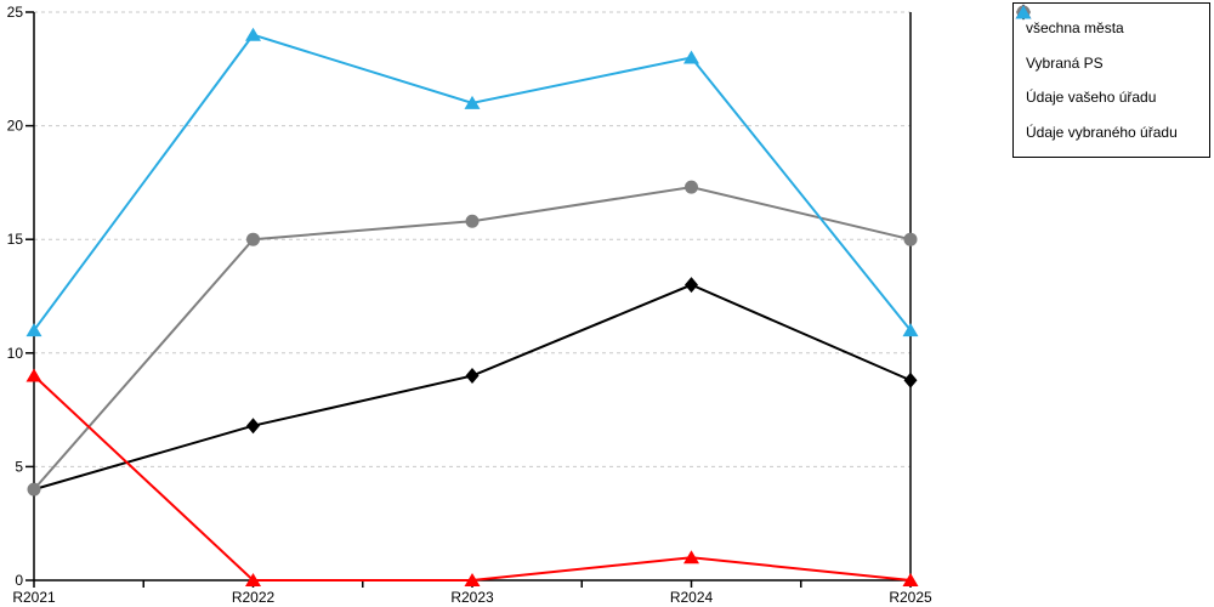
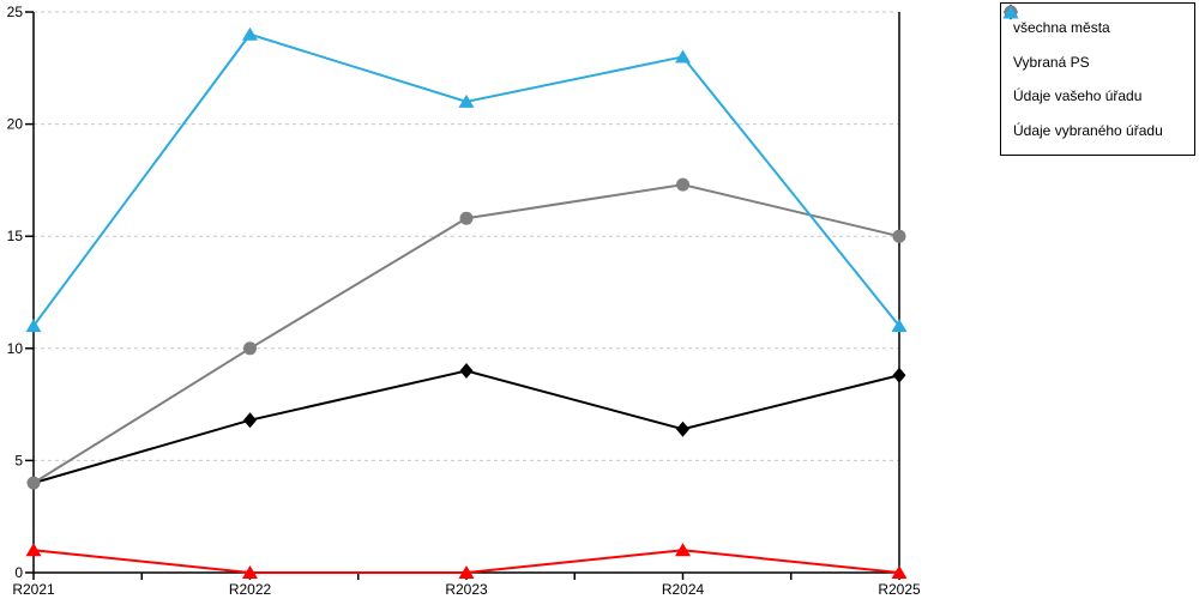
Údaje vašeho úřadu/R2021: 9 -> 1
Vybraná PS/R2022: 15.0 -> 10.0
všechna města/R2024: 13.0 -> 6.4
